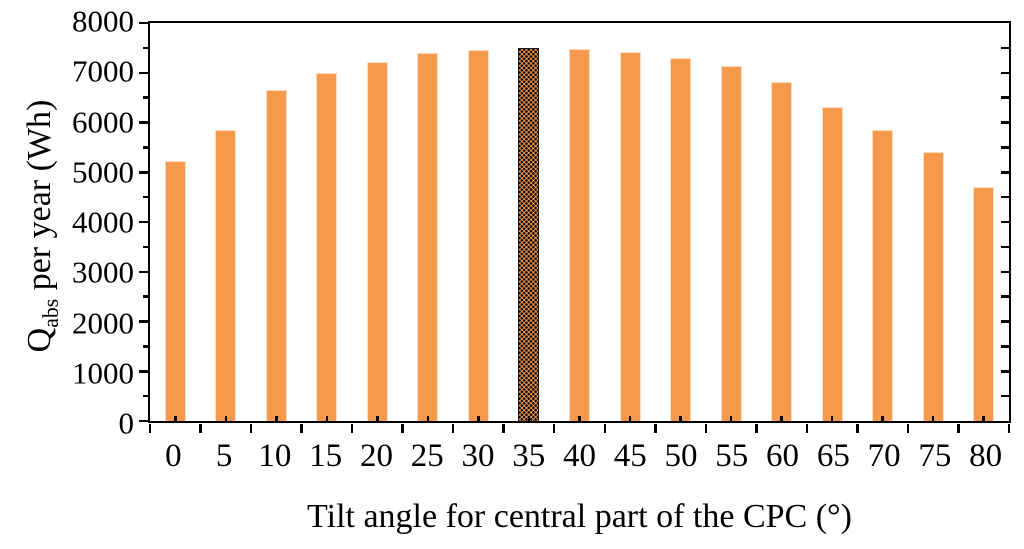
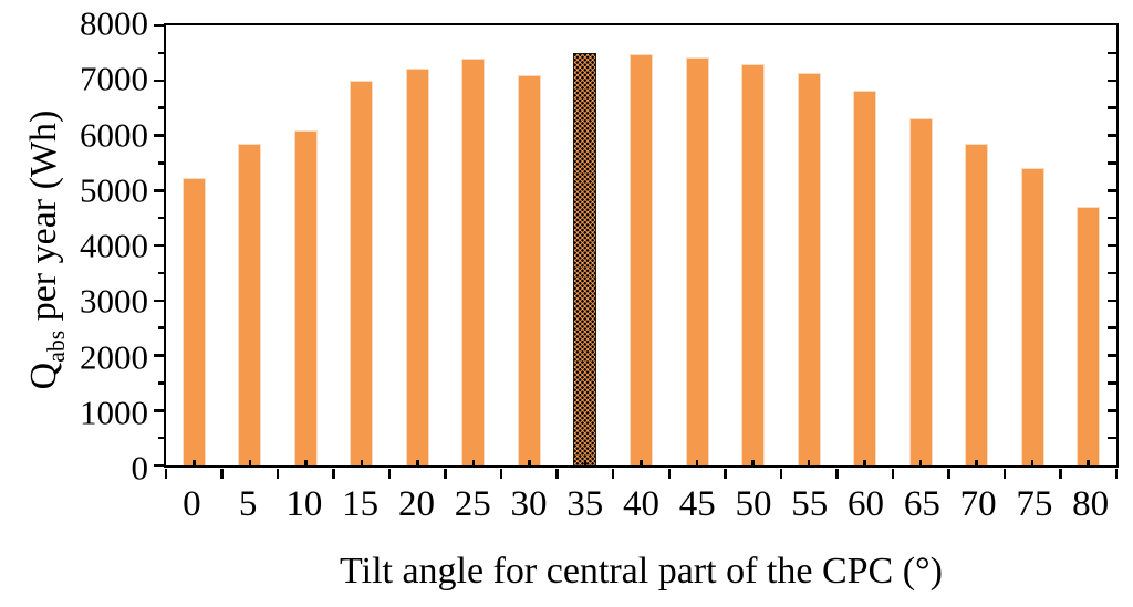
10: 6600 -> 6100
30: 7500 -> 7100
